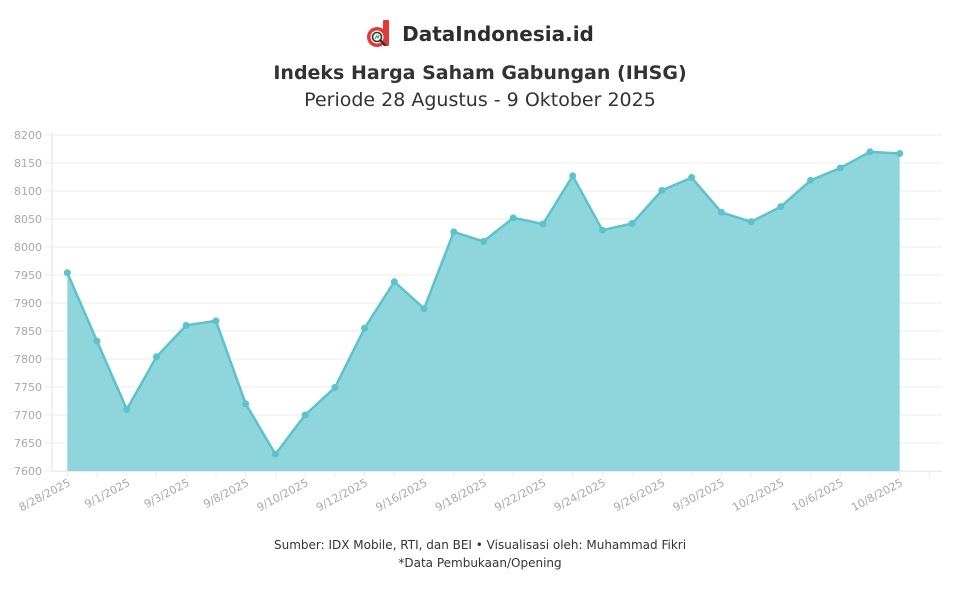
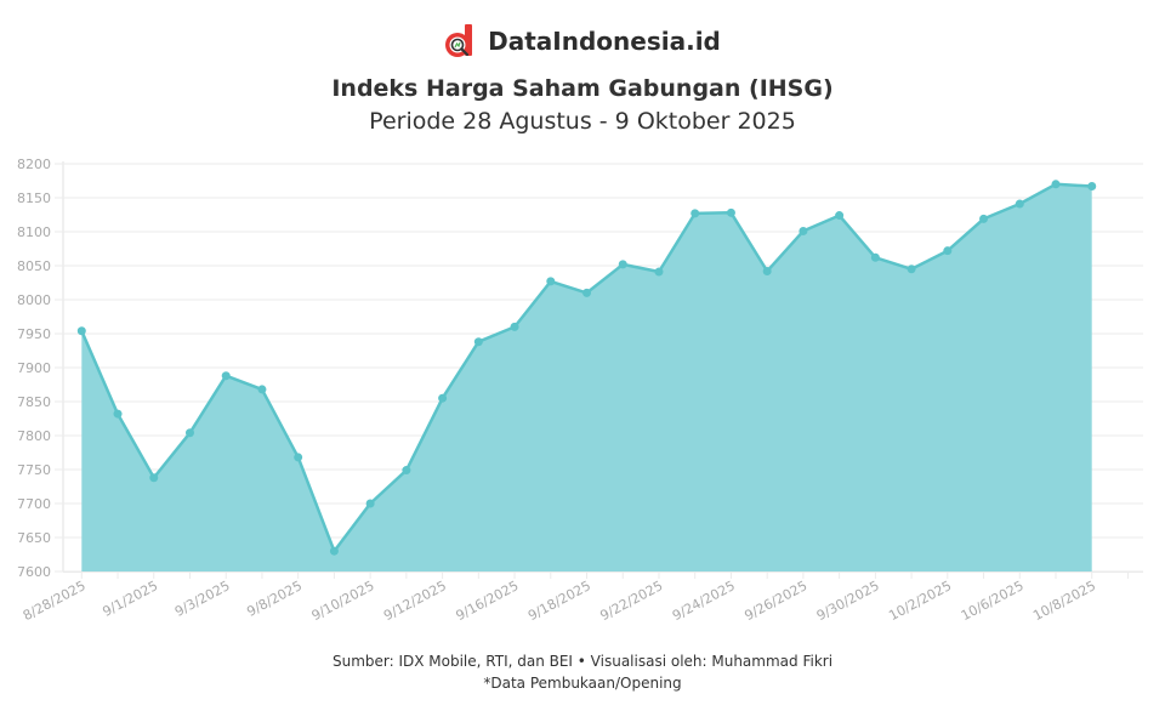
9/1/2025: 7710 -> 7740
9/3/2025: 7860 -> 7890
9/8/2025: 7720 -> 7770
9/16/2025: 7890 -> 7960
9/24/2025: 8030 -> 8130
